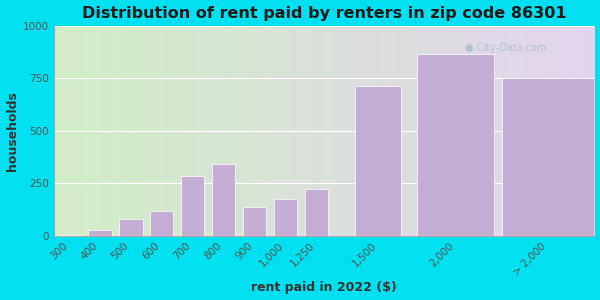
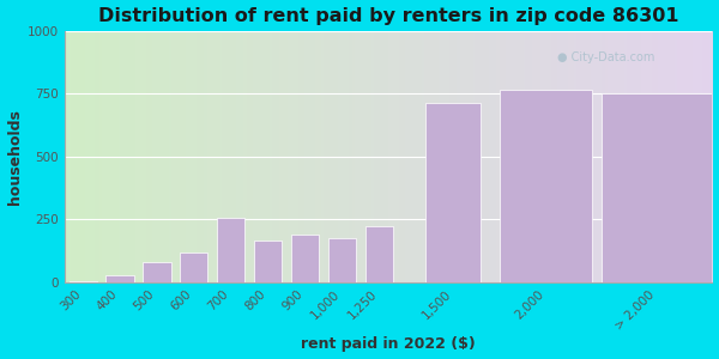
700: 285 -> 255
800: 345 -> 165
900: 140 -> 190
2,000: 865 -> 765
